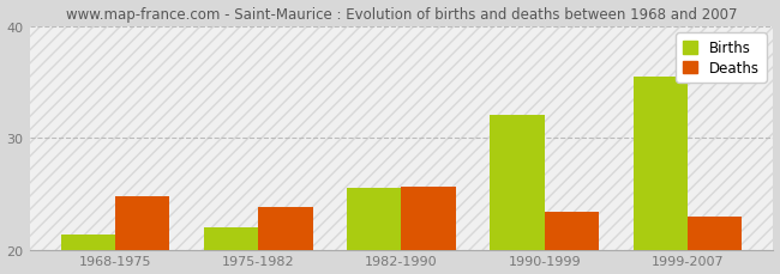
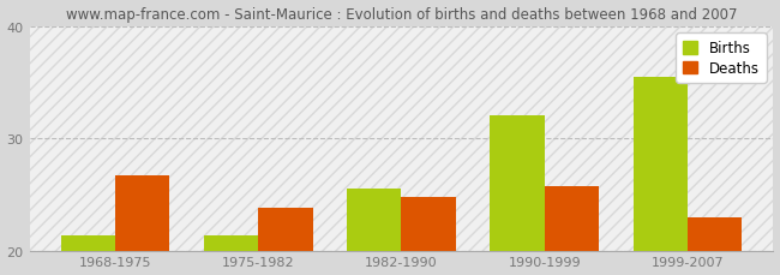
Deaths/1968-1975: 24.8 -> 26.7
Births/1975-1982: 22.0 -> 21.3
Deaths/1982-1990: 25.6 -> 24.8
Deaths/1990-1999: 23.4 -> 25.7
